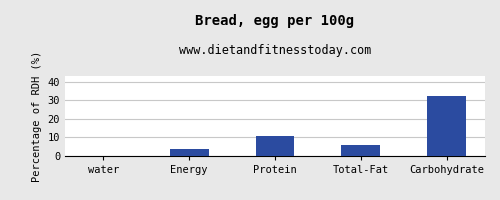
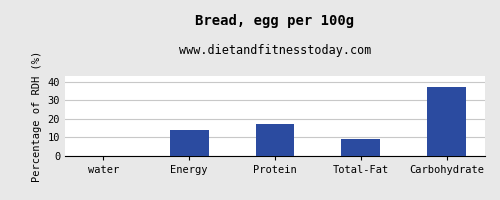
Energy: 4 -> 14
Protein: 11 -> 17
Total-Fat: 6 -> 9
Carbohydrate: 32 -> 37
